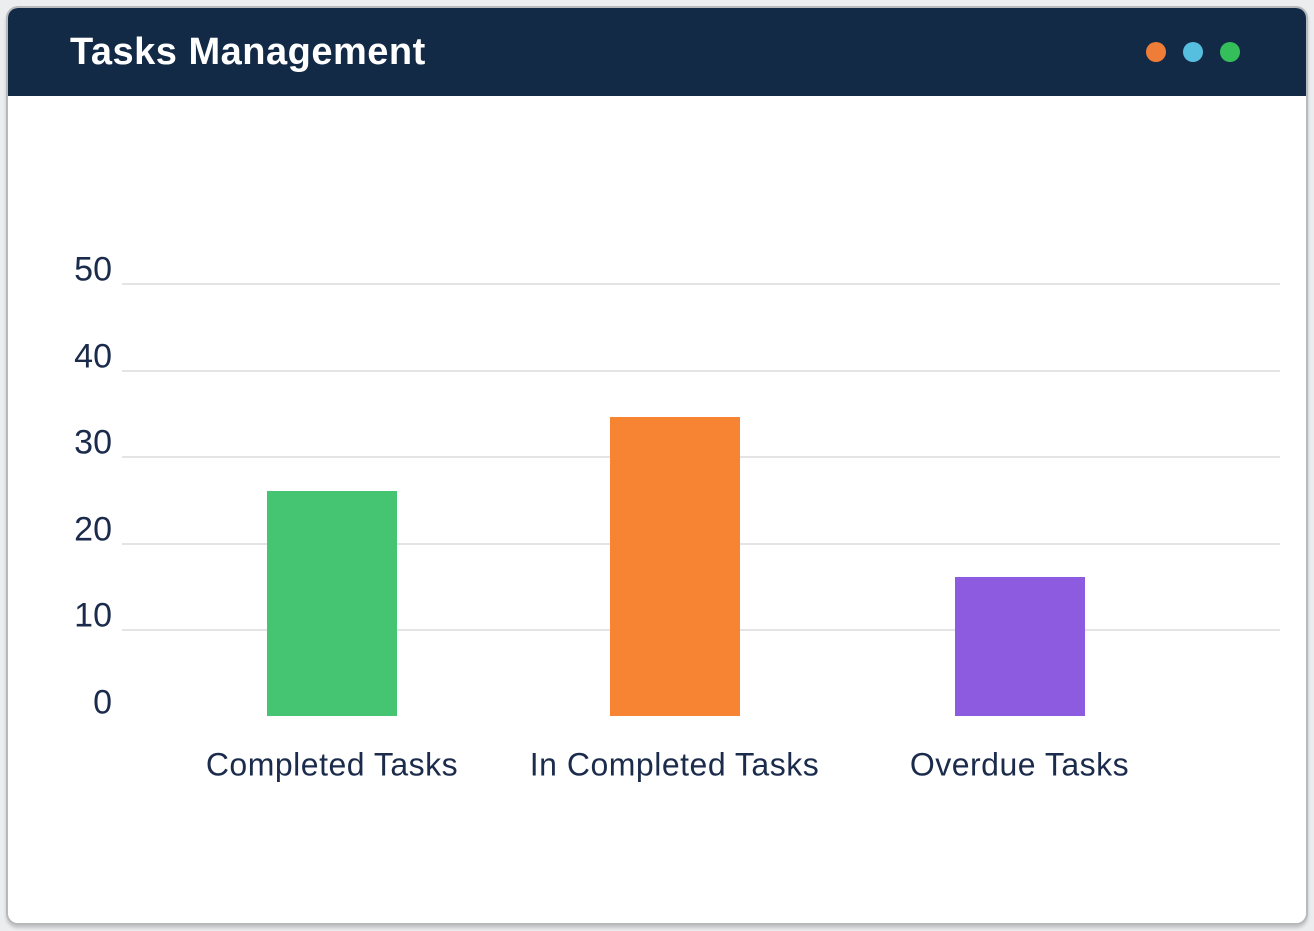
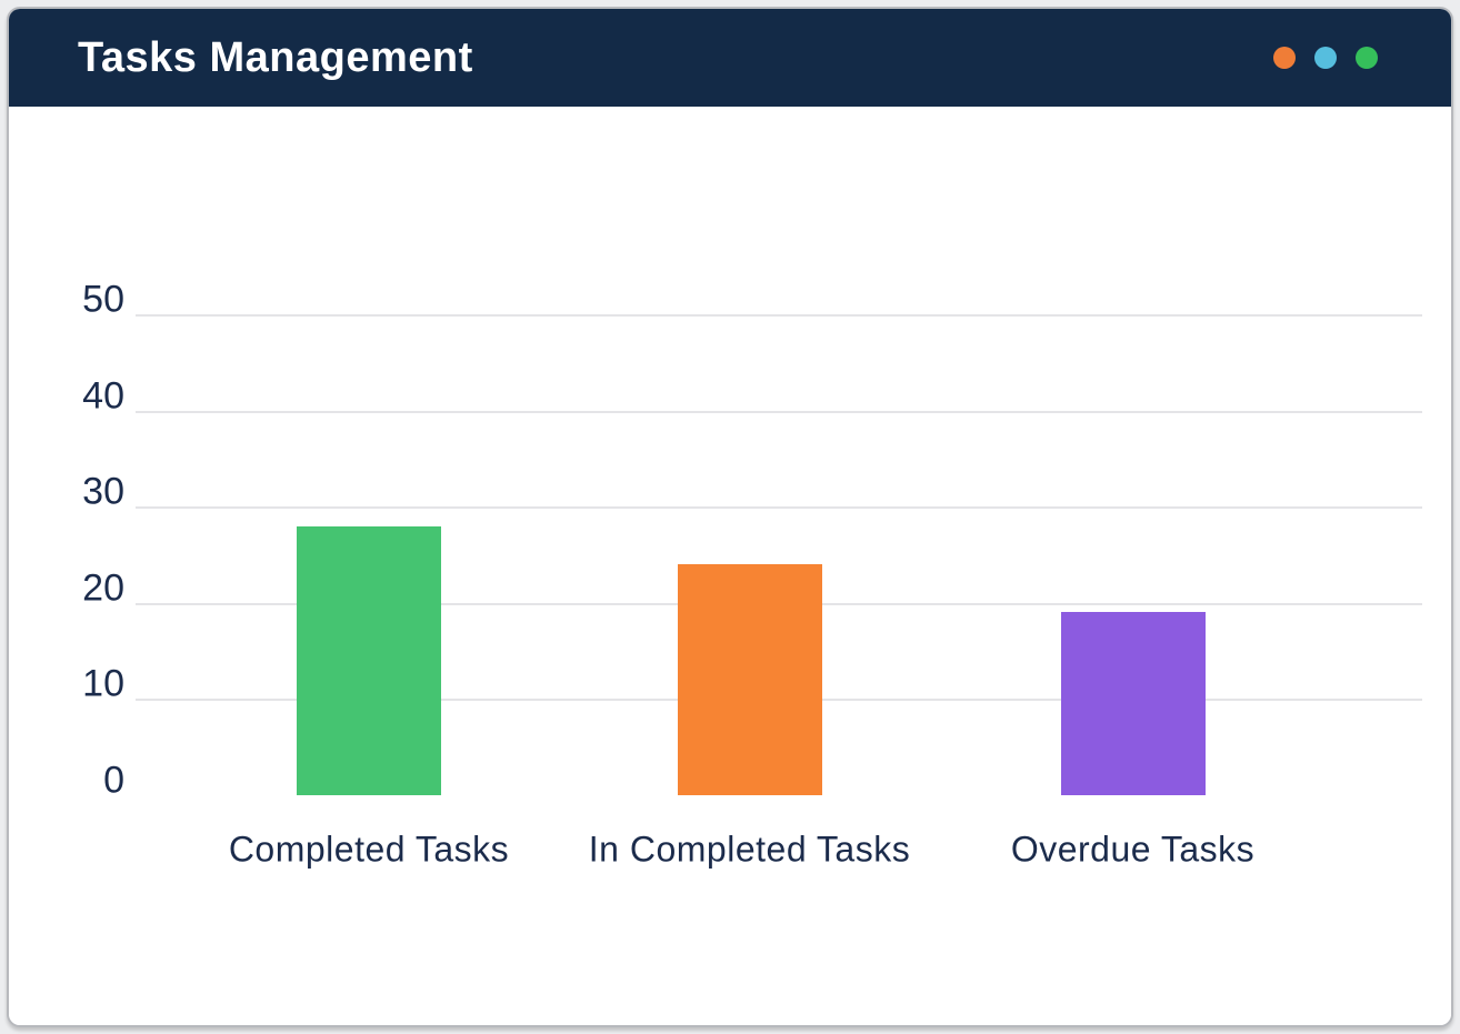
Completed Tasks: 26 -> 28
In Completed Tasks: 34 -> 24
Overdue Tasks: 16 -> 19
